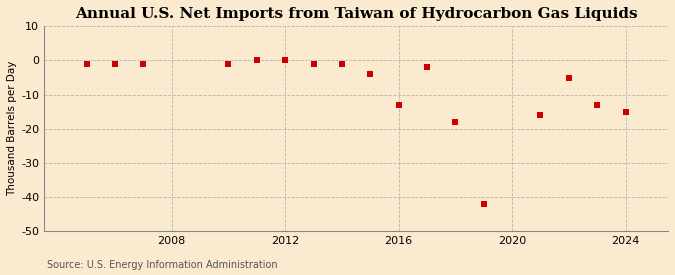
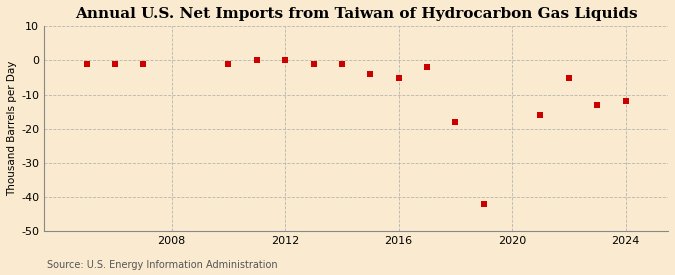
2016: -13 -> -5
2024: -15 -> -12
